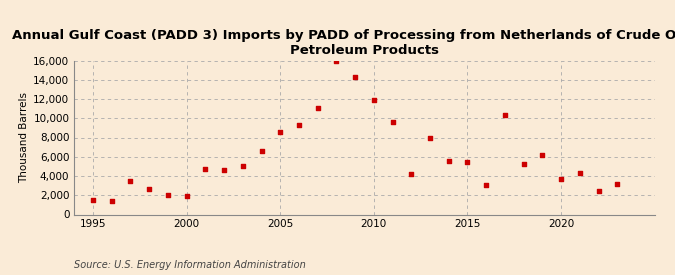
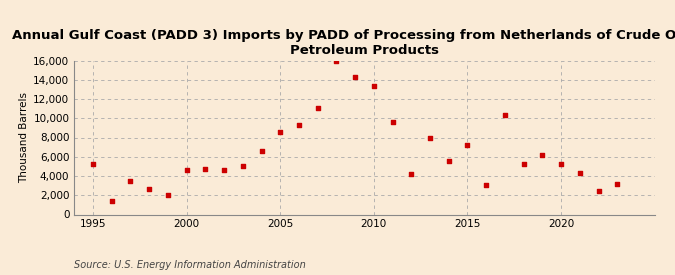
1995: 1,500 -> 5,200
2000: 1,900 -> 4,600
2010: 11,900 -> 13,400
2015: 5,500 -> 7,200
2020: 3,700 -> 5,200
